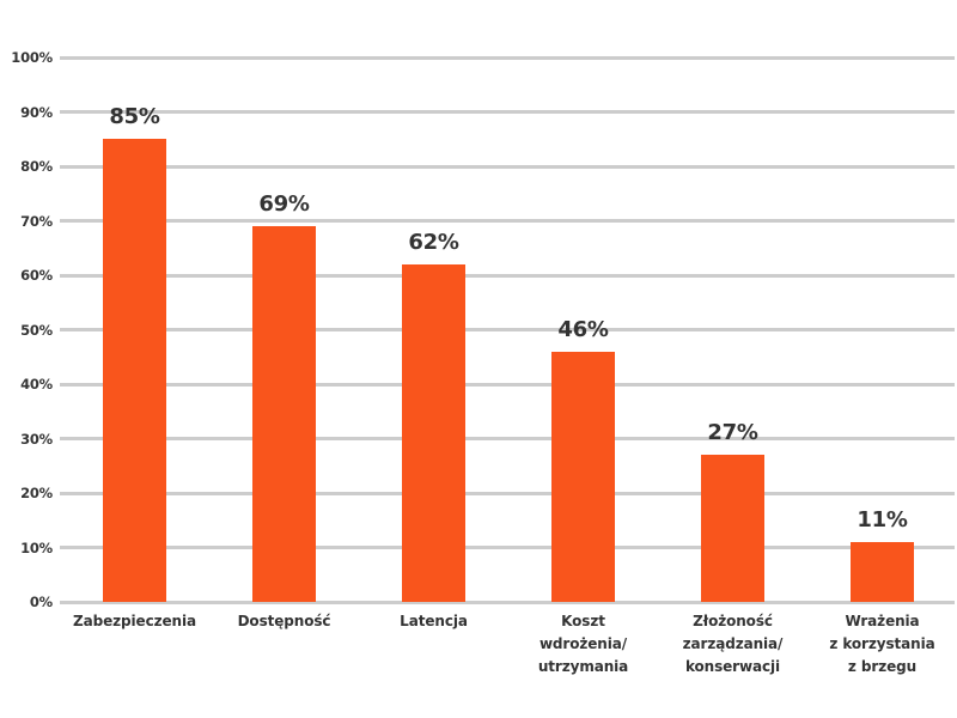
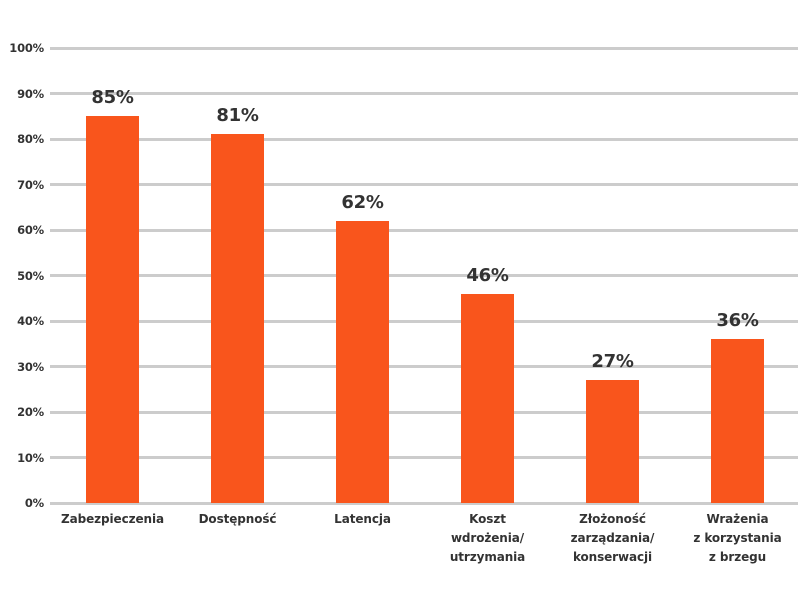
Dostępność: 69% -> 81%
Wrażenia z korzystania z brzegu: 11% -> 36%
